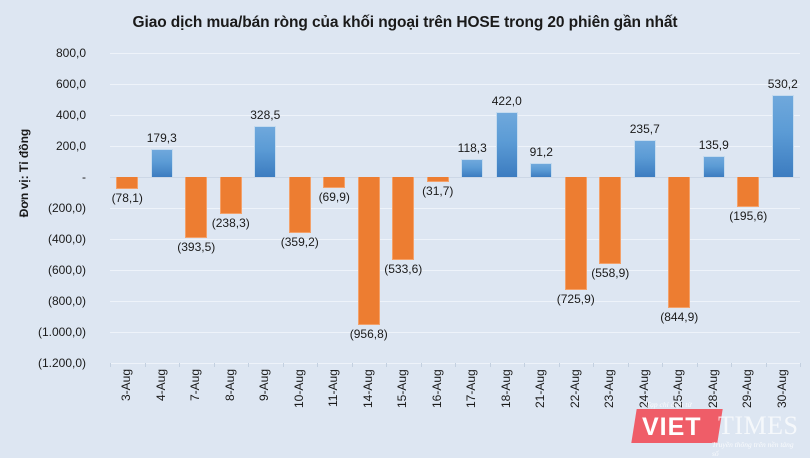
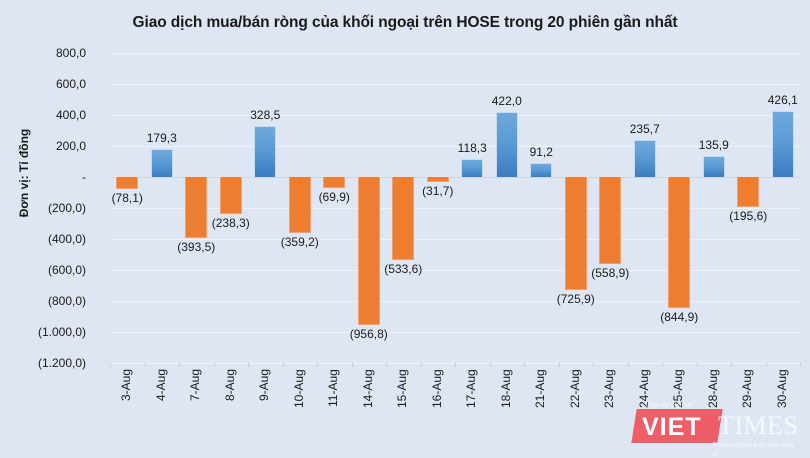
30-Aug: 530,2 -> 426,1
